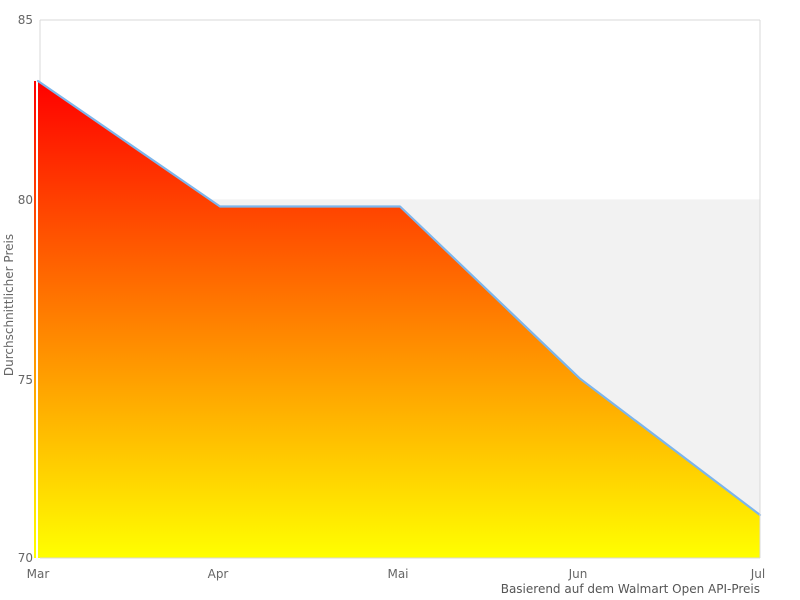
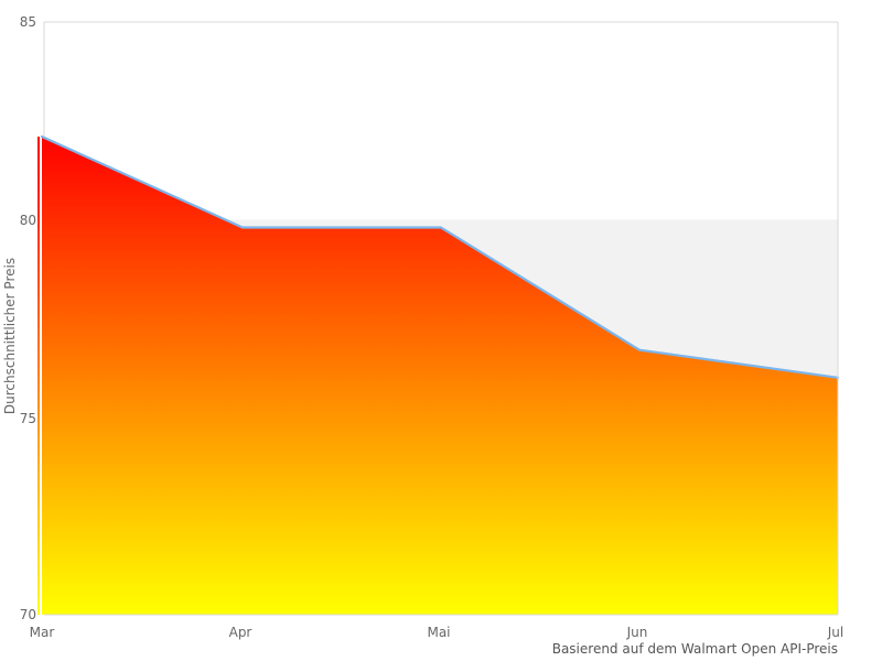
Mar: 83.3 -> 82.1
Jun: 75.0 -> 76.7
Jul: 71.2 -> 76.0
